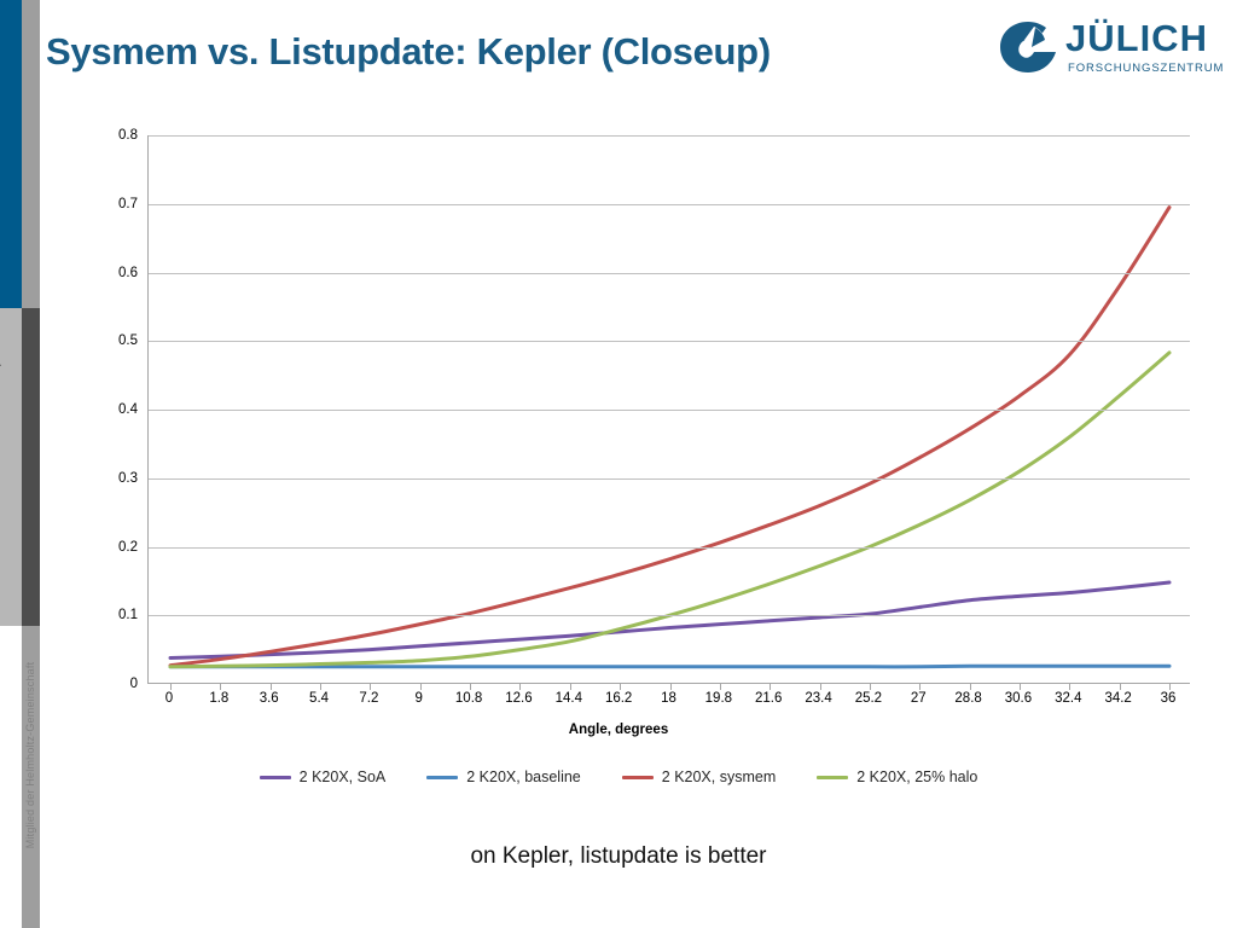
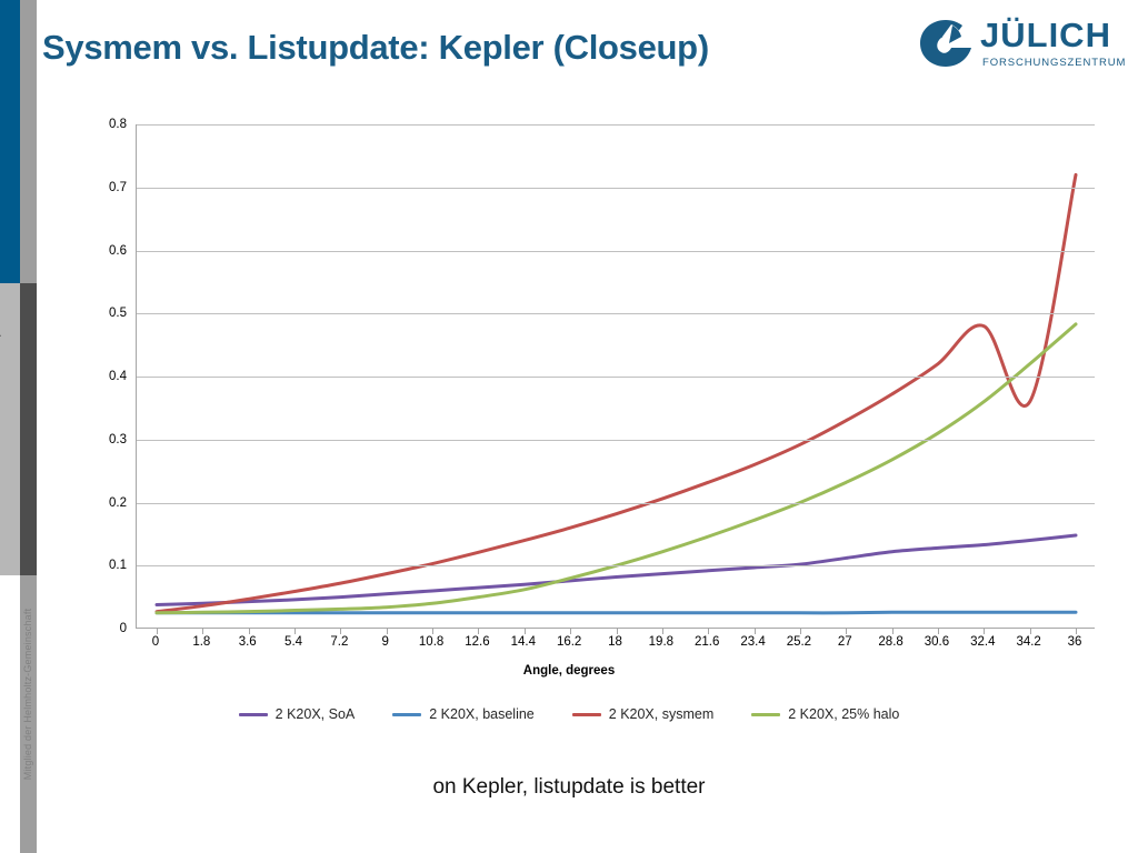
2 K20X, sysmem/34.2: 0.58 -> 0.36
2 K20X, sysmem/36: 0.69 -> 0.72
